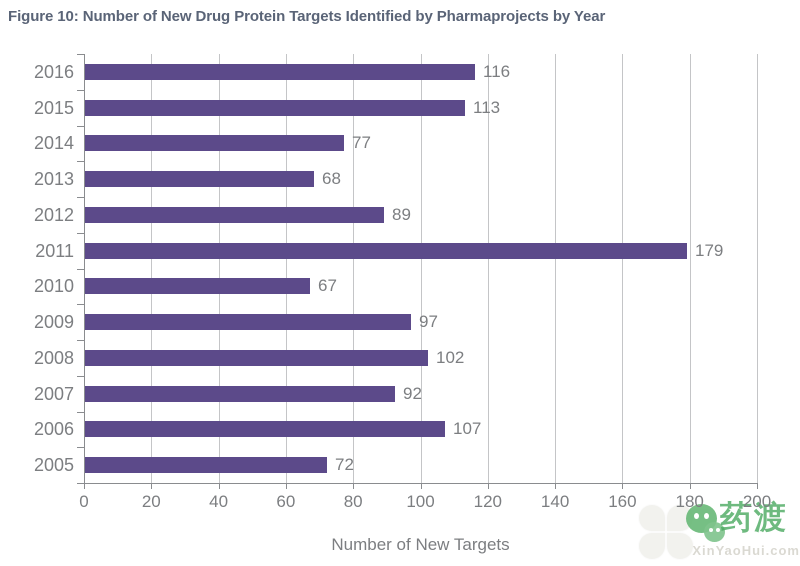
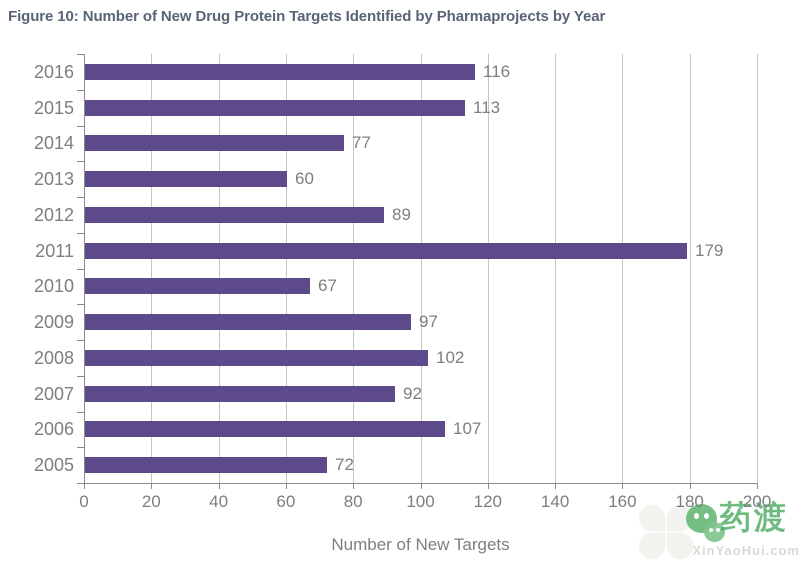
2013: 68 -> 60
